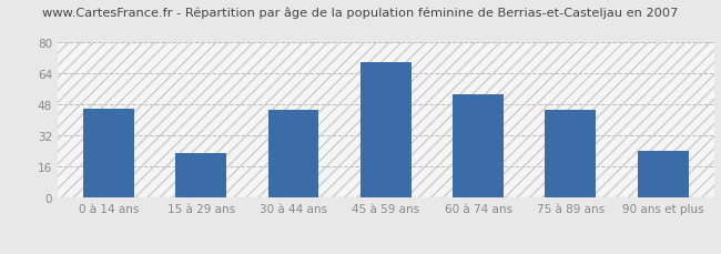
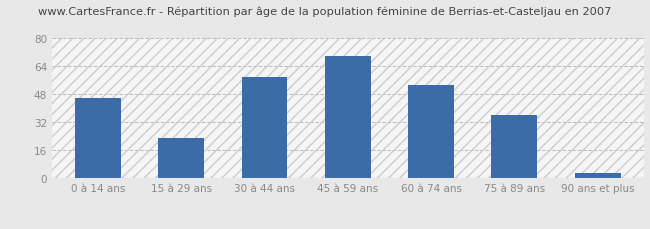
30 à 44 ans: 45 -> 58
75 à 89 ans: 45 -> 36
90 ans et plus: 24 -> 3
